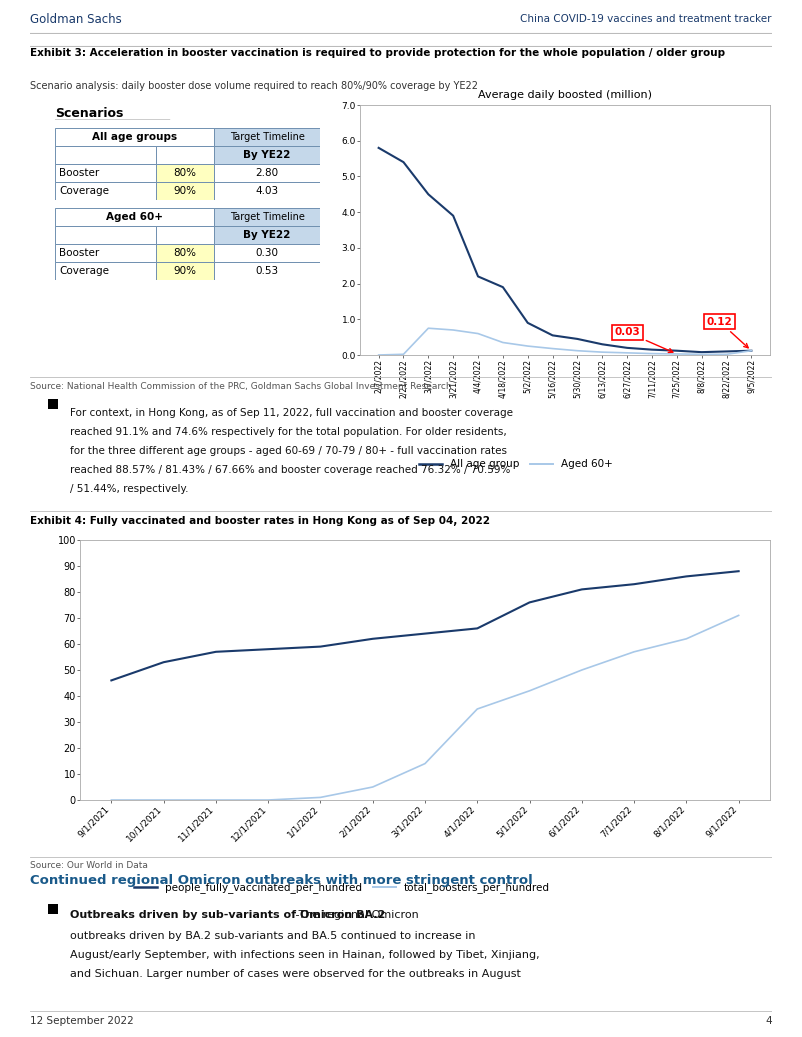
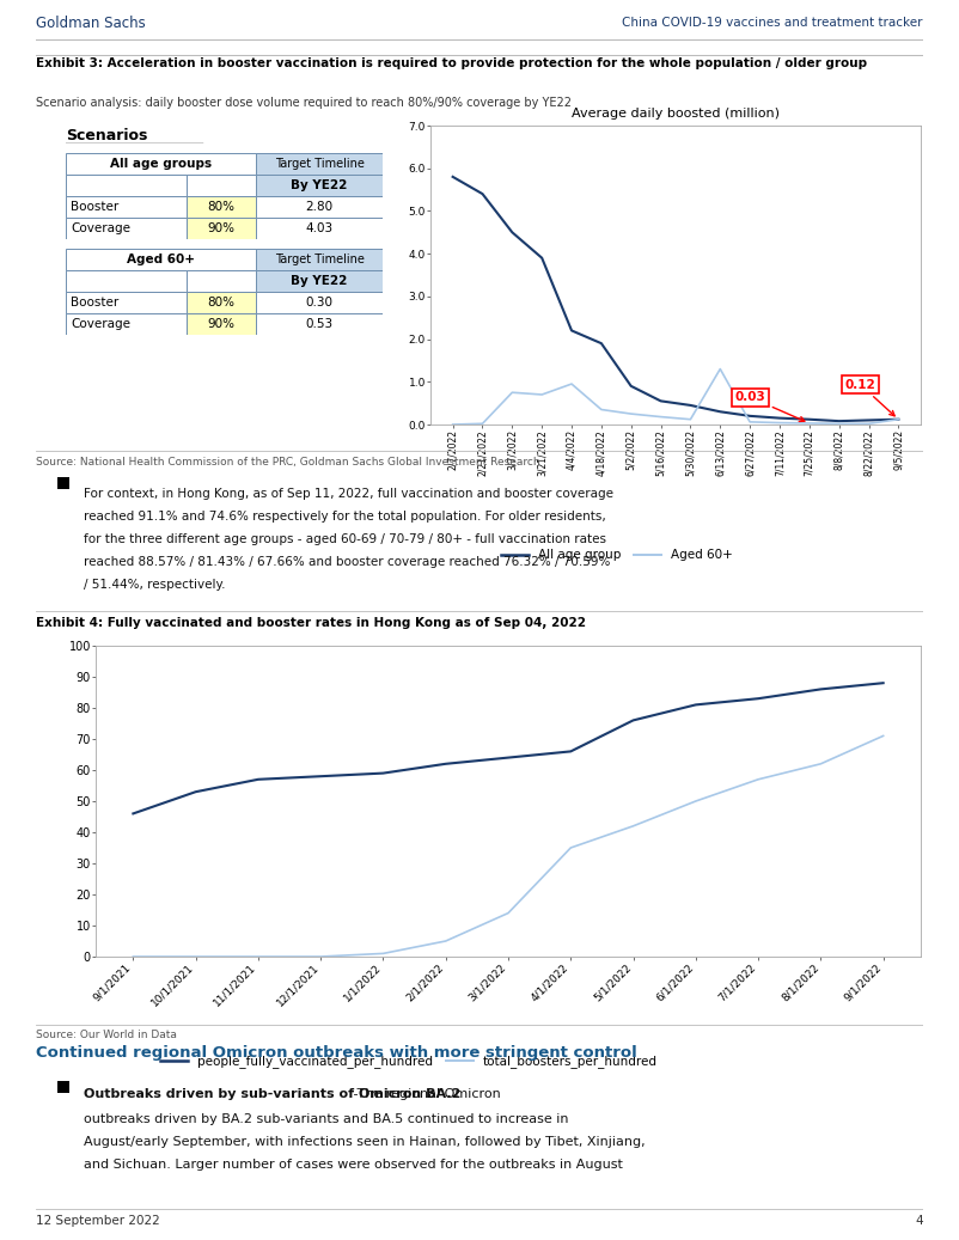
Average daily boosted (million)/Aged 60+/4/4/2022: 0.60 -> 0.95
Average daily boosted (million)/Aged 60+/6/13/2022: 0.08 -> 1.30
